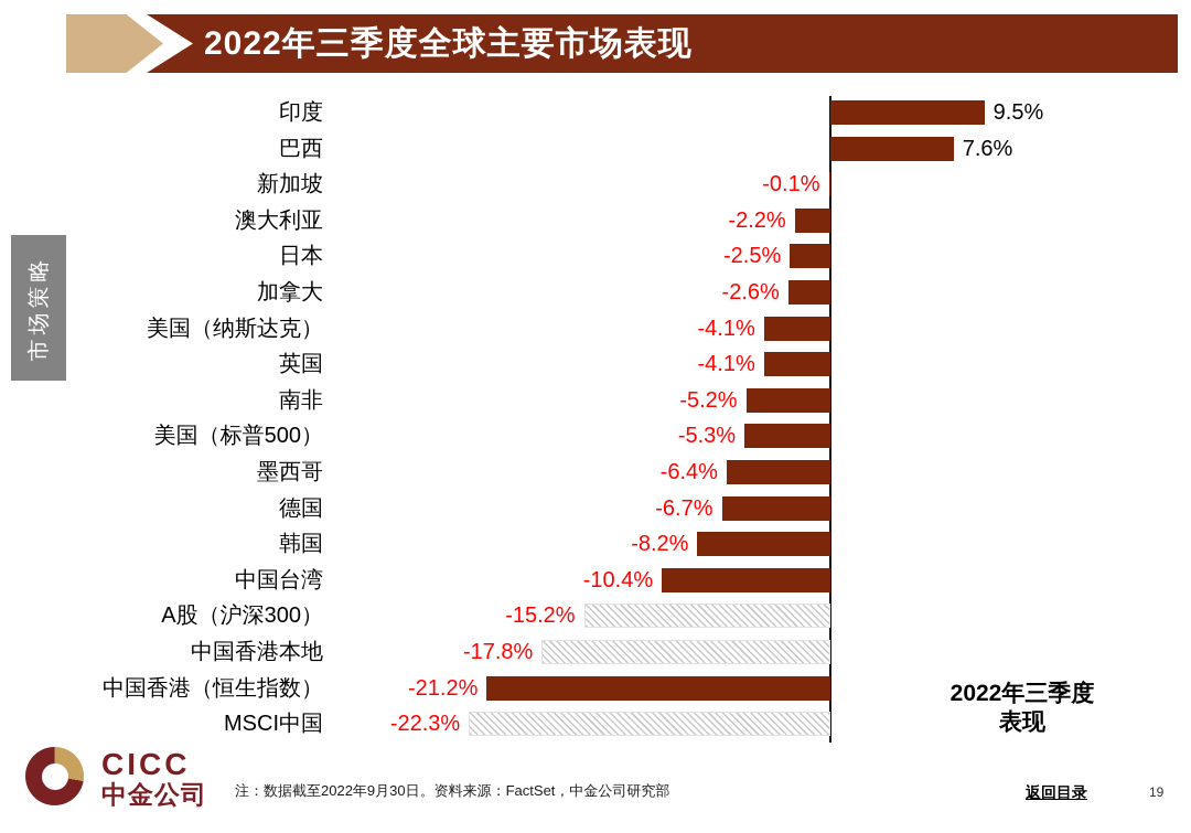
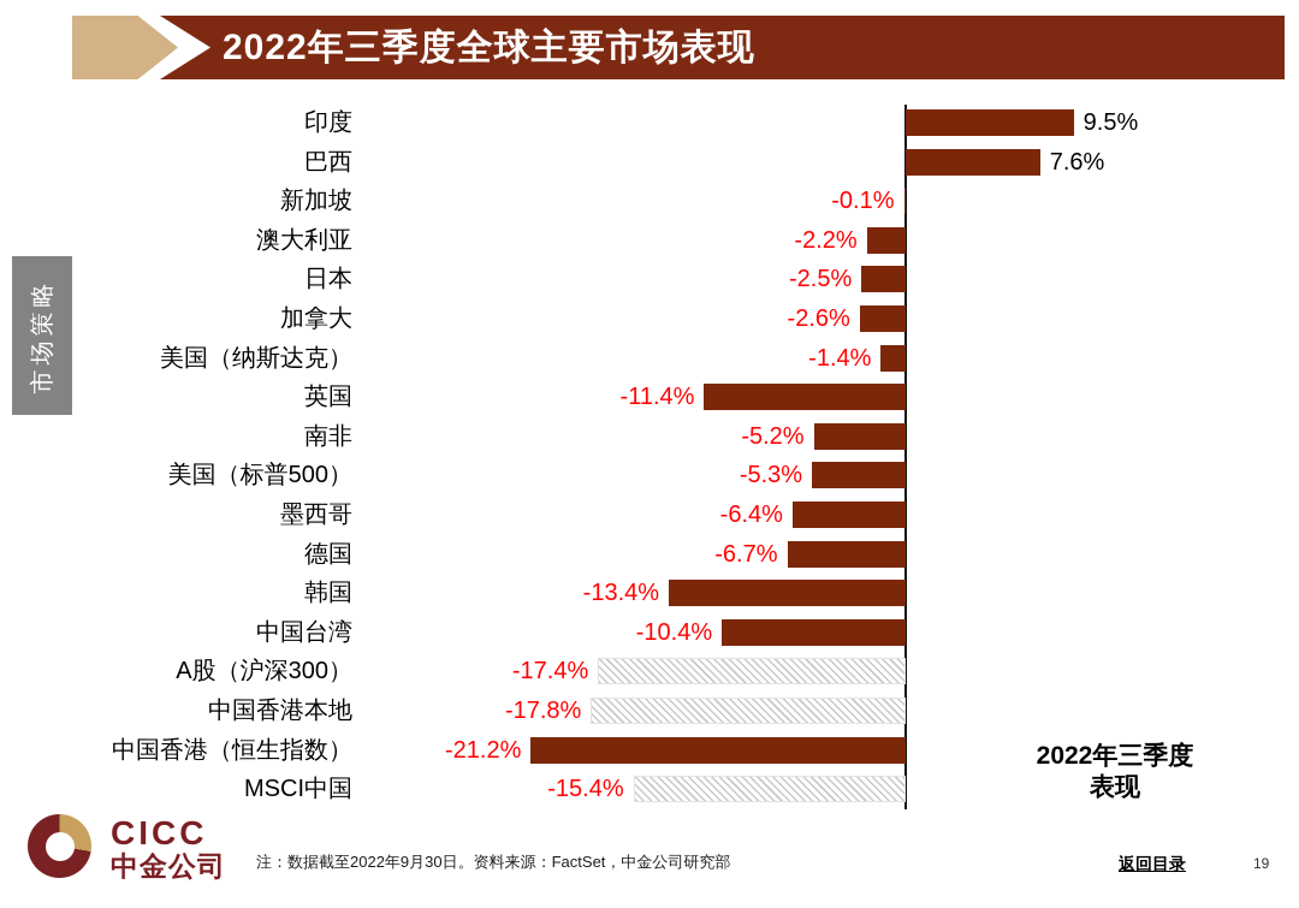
美国（纳斯达克）: -4.1% -> -1.4%
英国: -4.1% -> -11.4%
韩国: -8.2% -> -13.4%
A股（沪深300）: -15.2% -> -17.4%
MSCI中国: -22.3% -> -15.4%
